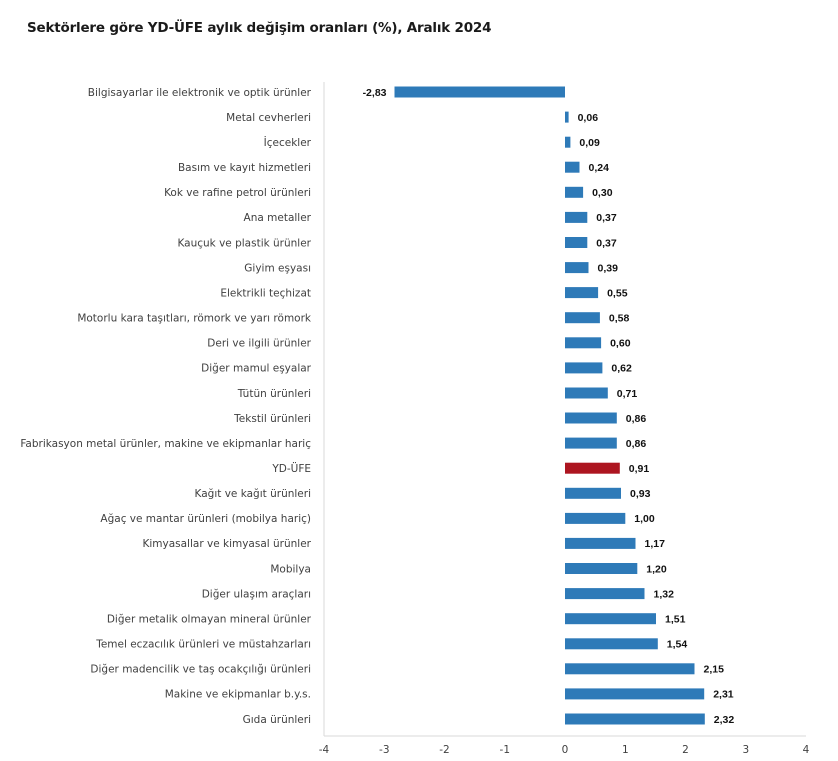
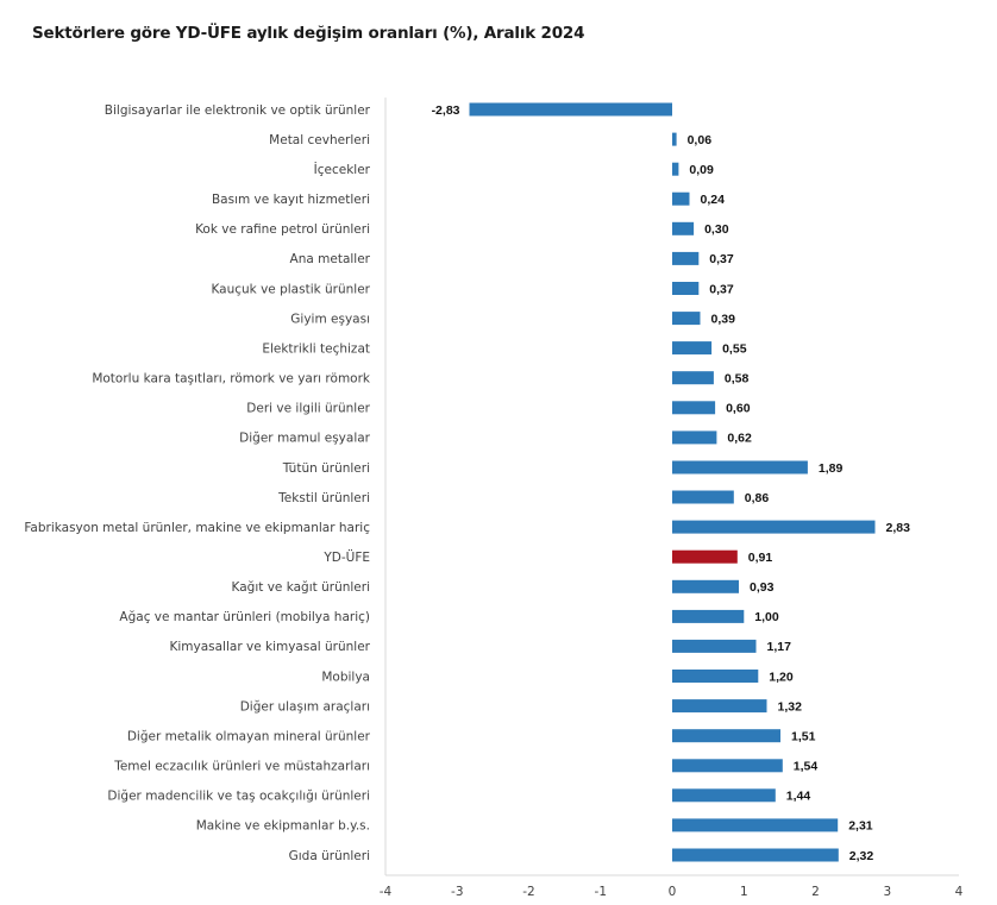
Tütün ürünleri: 0,71 -> 1,89
Fabrikasyon metal ürünler, makine ve ekipmanlar hariç: 0,86 -> 2,83
Diğer madencilik ve taş ocakçılığı ürünleri: 2,15 -> 1,44
